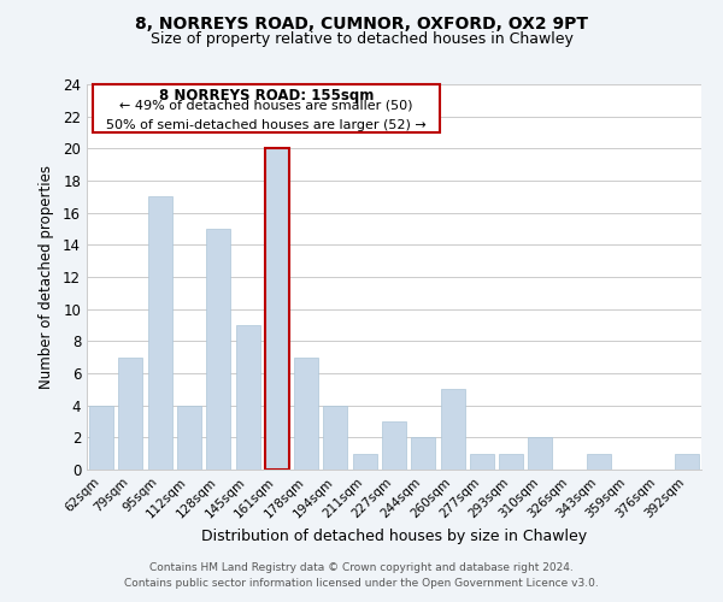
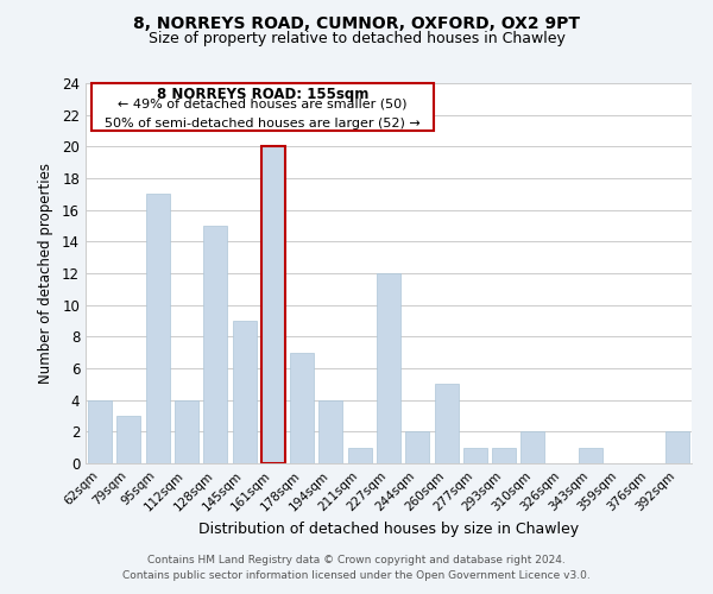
79sqm: 7 -> 3
227sqm: 3 -> 12
392sqm: 1 -> 2
